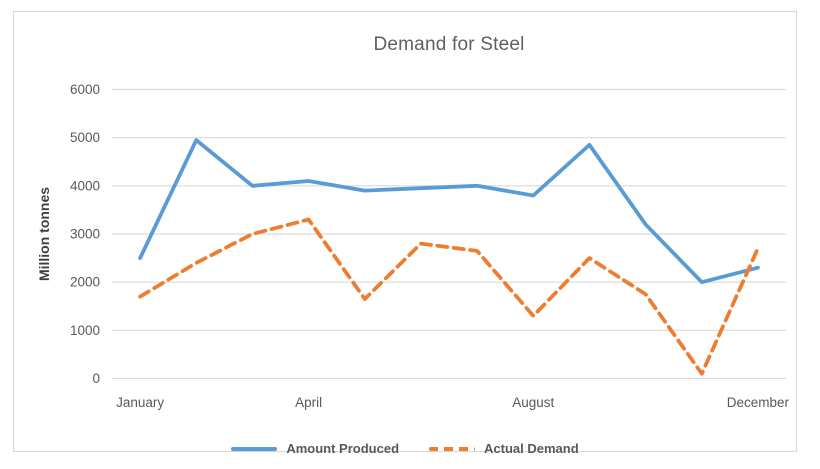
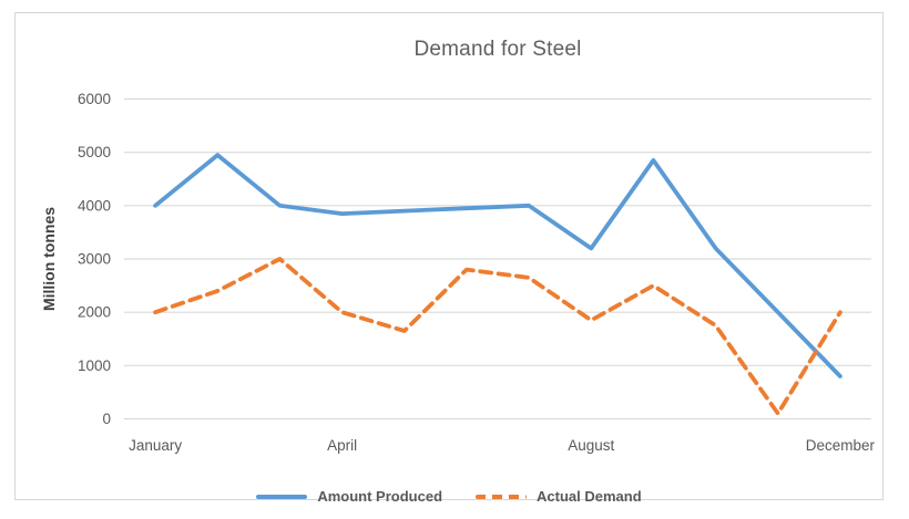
Amount Produced/January: 2500 -> 4000
Actual Demand/January: 1700 -> 2000
Amount Produced/April: 4100 -> 3800
Actual Demand/April: 3300 -> 2000
Amount Produced/August: 3800 -> 3200
Actual Demand/August: 1300 -> 1800
Amount Produced/December: 2300 -> 800
Actual Demand/December: 2700 -> 2000
